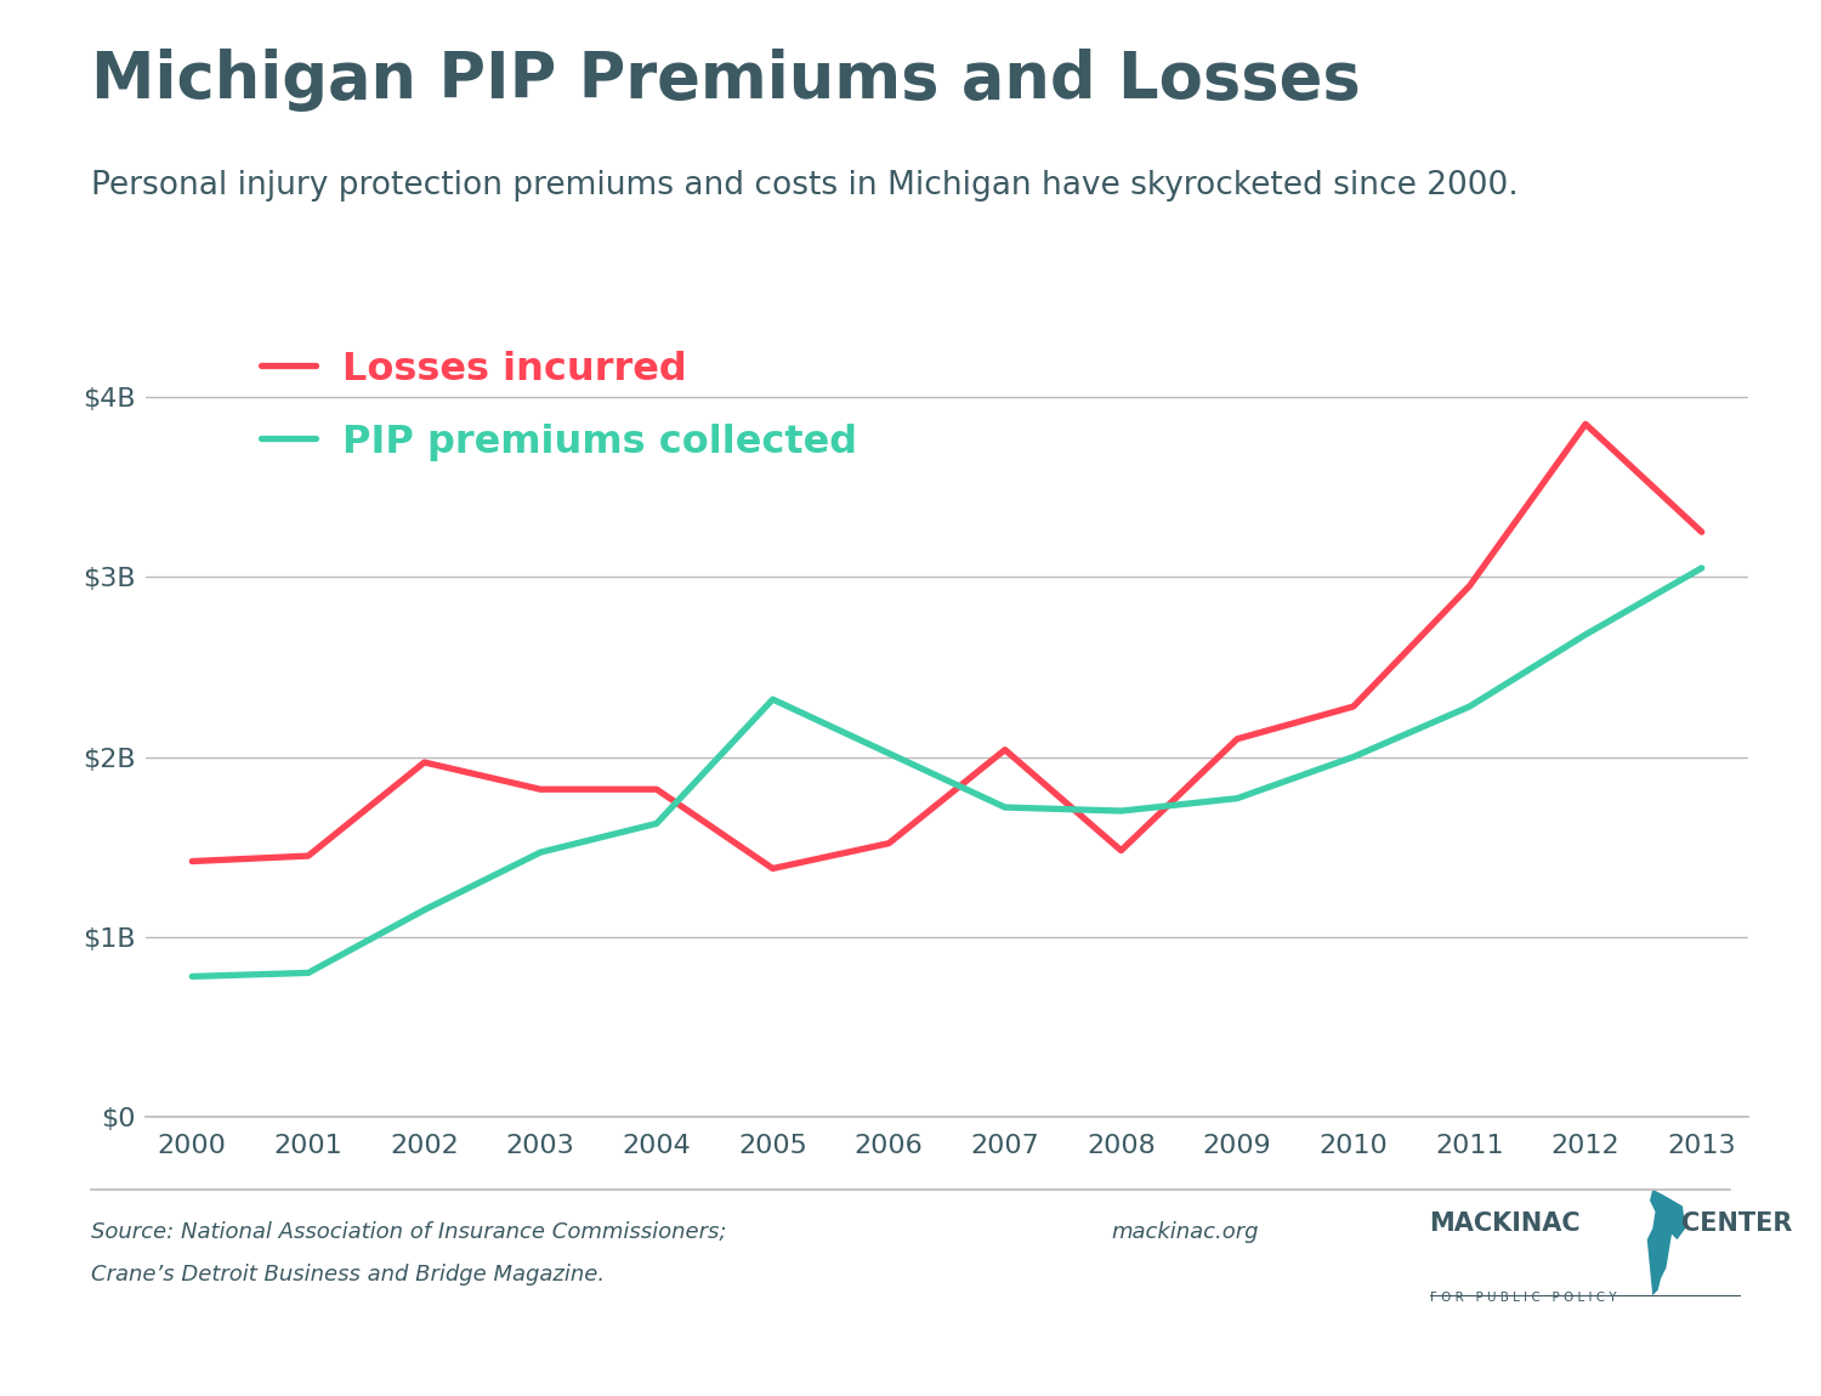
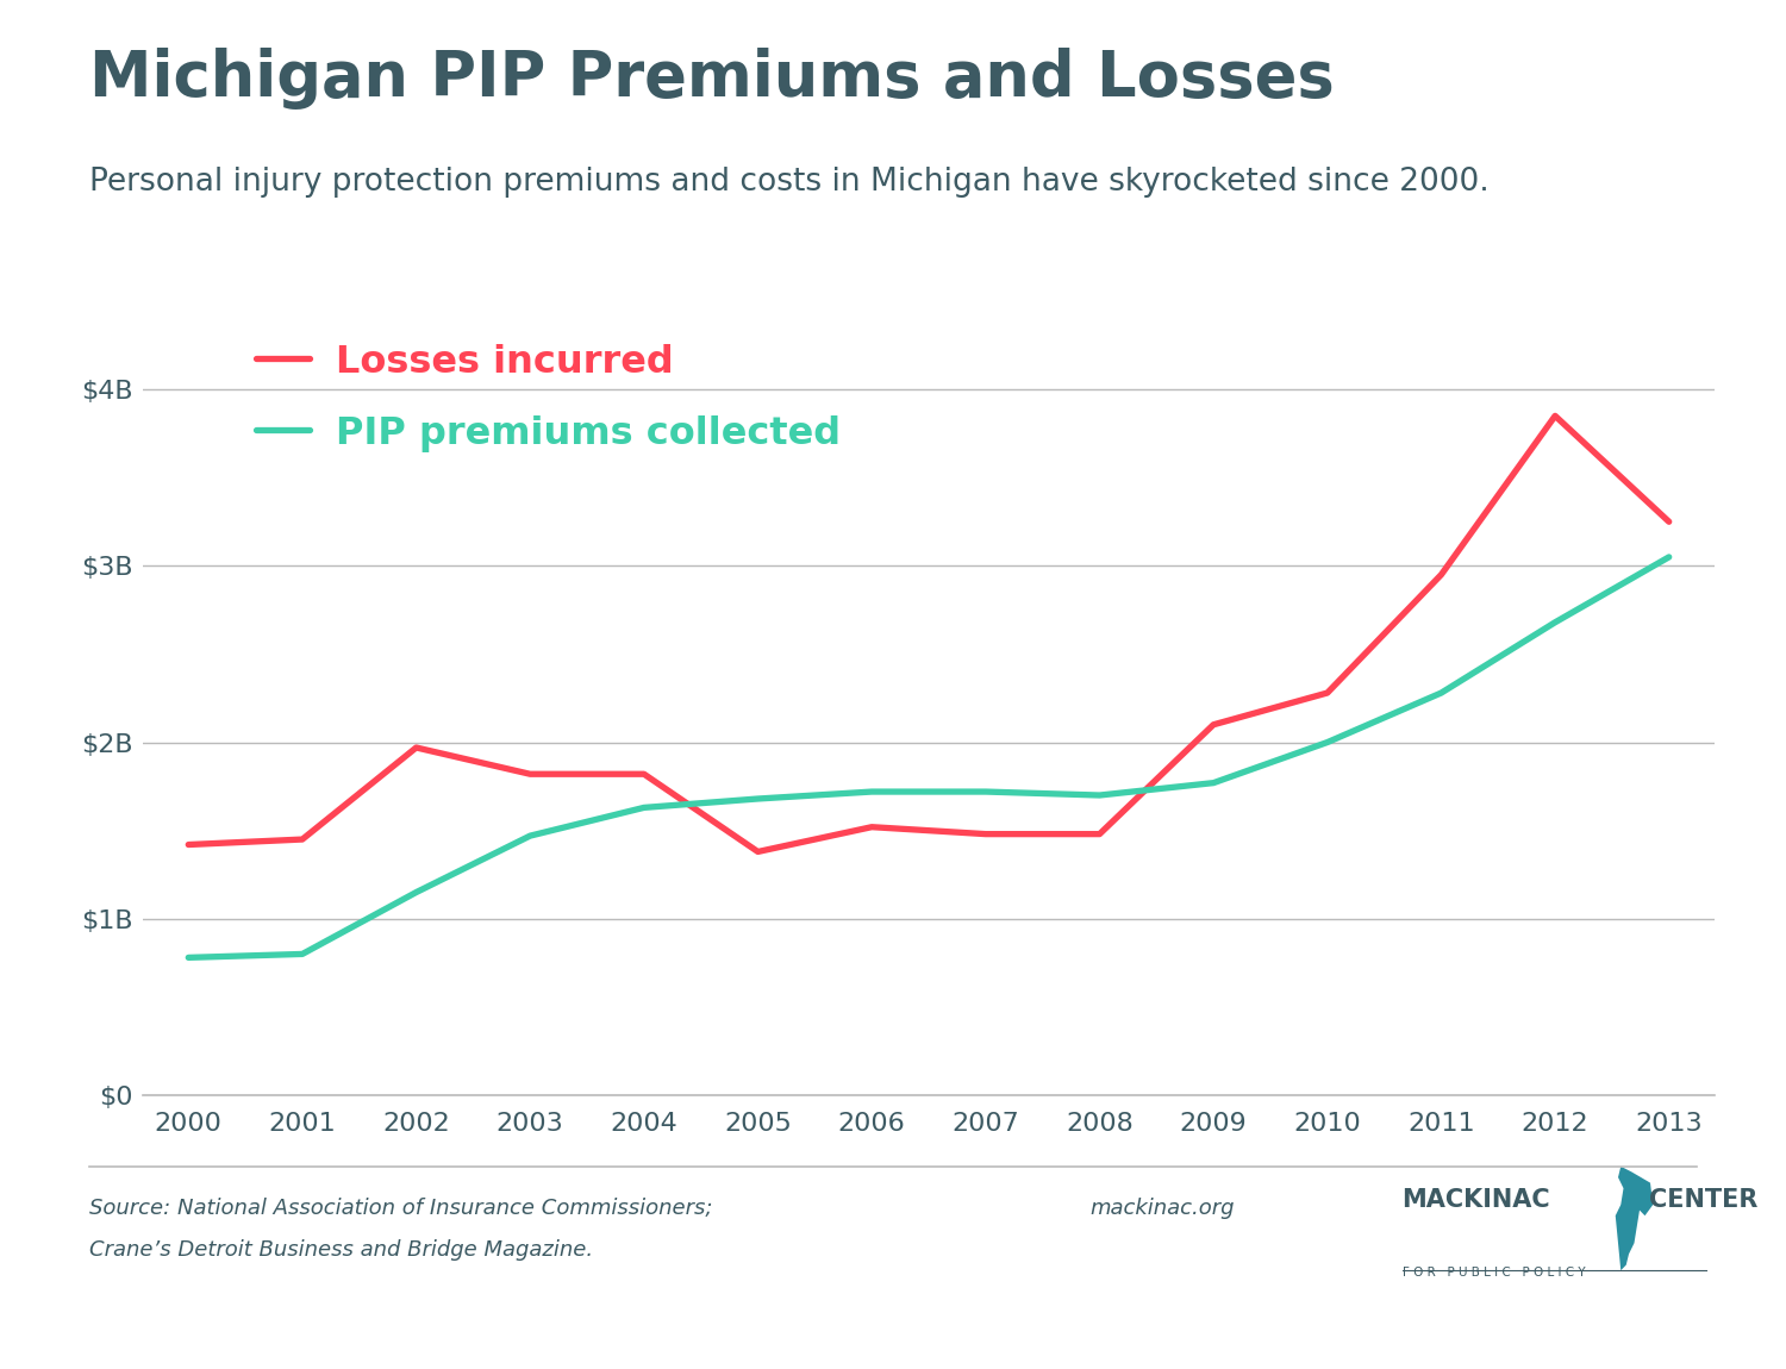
PIP premiums collected/2005: $2.32B -> $1.68B
PIP premiums collected/2006: $2.02B -> $1.72B
Losses incurred/2007: $2.04B -> $1.48B
